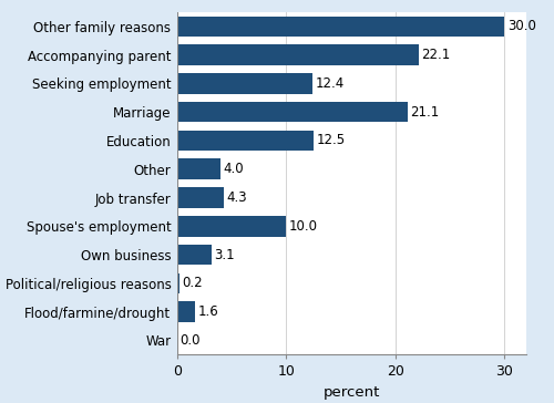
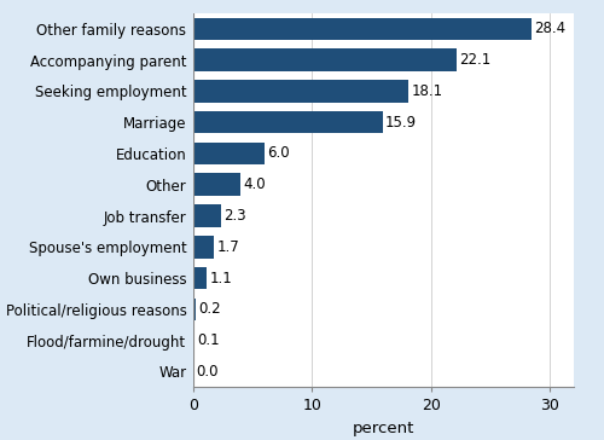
Other family reasons: 30.0 -> 28.4
Seeking employment: 12.4 -> 18.1
Marriage: 21.1 -> 15.9
Education: 12.5 -> 6.0
Job transfer: 4.3 -> 2.3
Spouse's employment: 10.0 -> 1.7
Own business: 3.1 -> 1.1
Flood/farmine/drought: 1.6 -> 0.1
